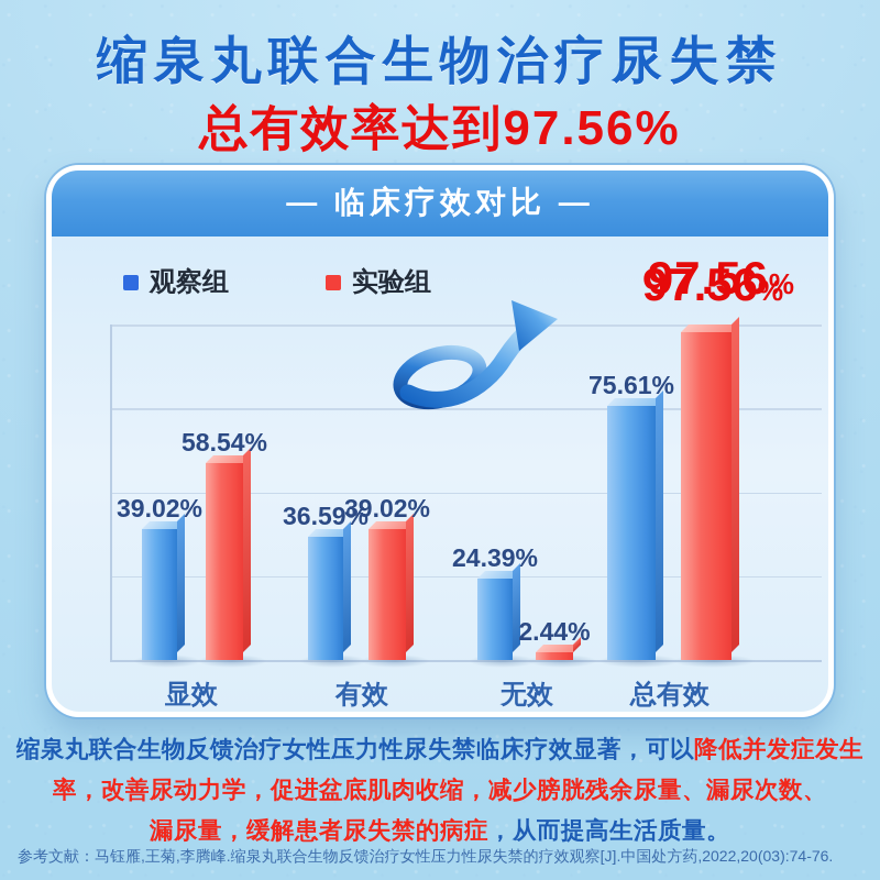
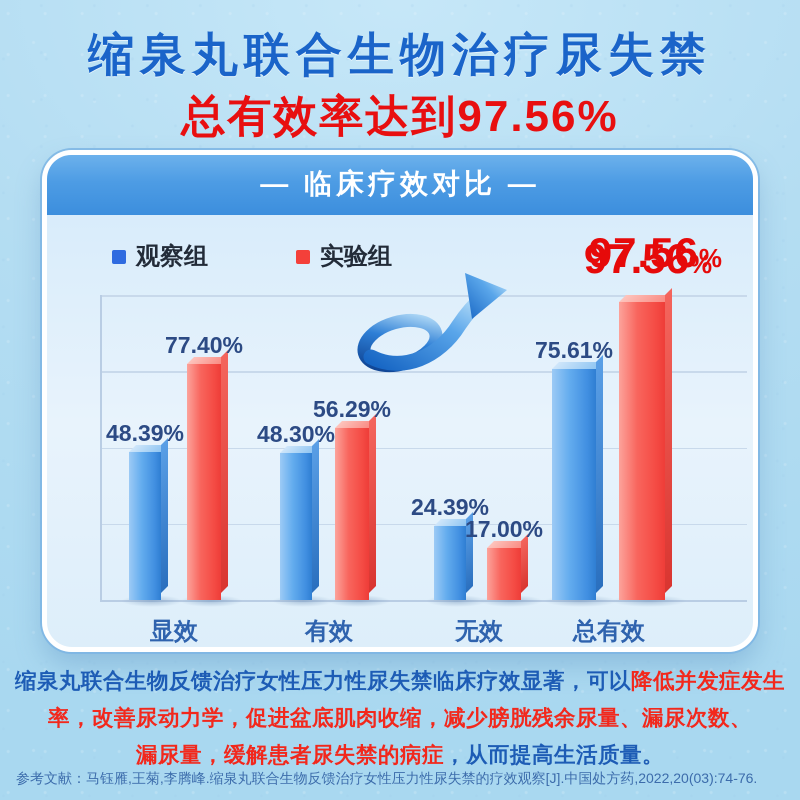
观察组/显效: 39.02% -> 48.39%
实验组/显效: 58.54% -> 77.40%
观察组/有效: 36.59% -> 48.30%
实验组/有效: 39.02% -> 56.29%
实验组/无效: 2.44% -> 17.00%
